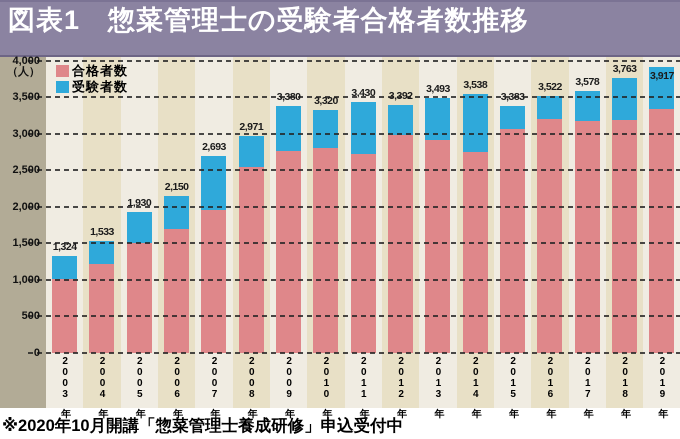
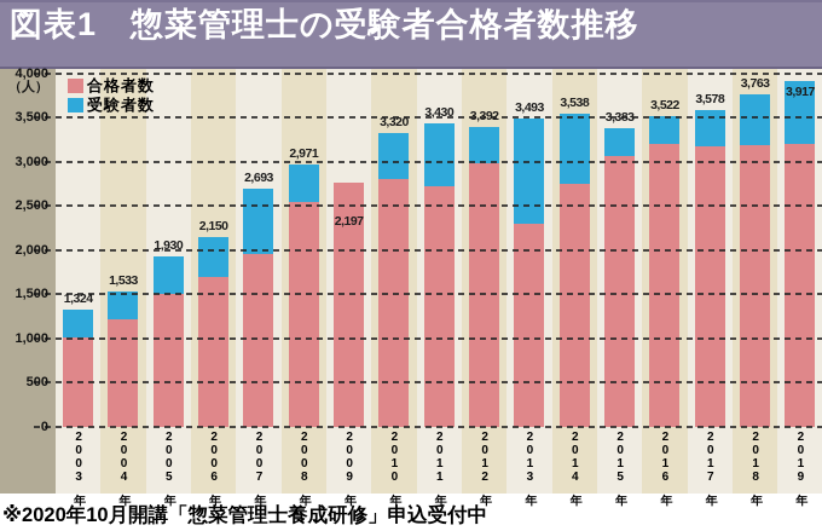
受験者数/2009年: 3,380 -> 2,197
合格者数/2013年: 2900 -> 2300
合格者数/2019年: 3300 -> 3200
